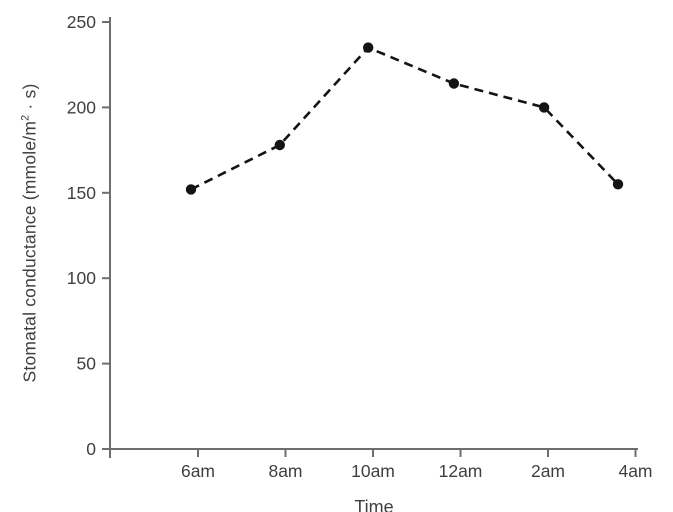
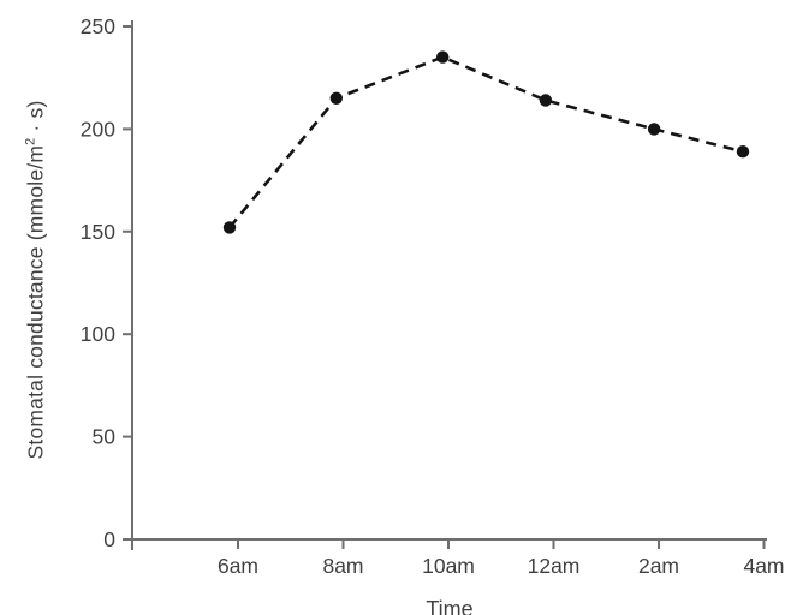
8am: 178 -> 215
4am: 155 -> 189
